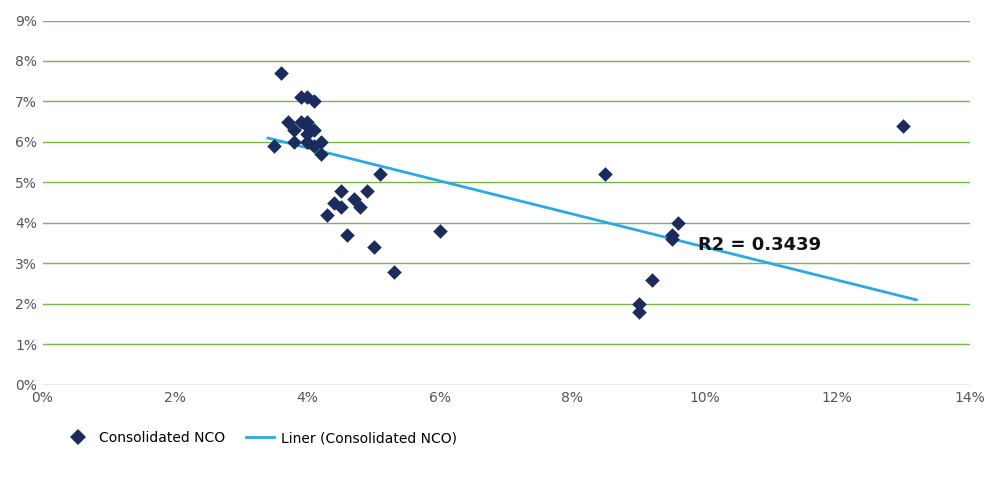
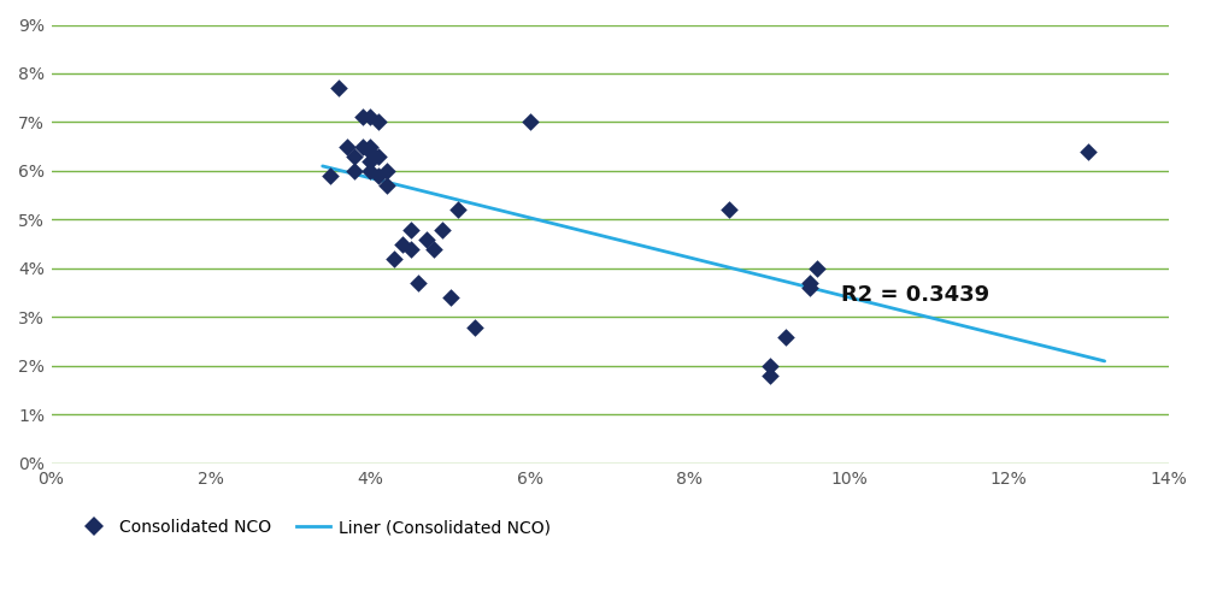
6%: 3.8% -> 7.0%
